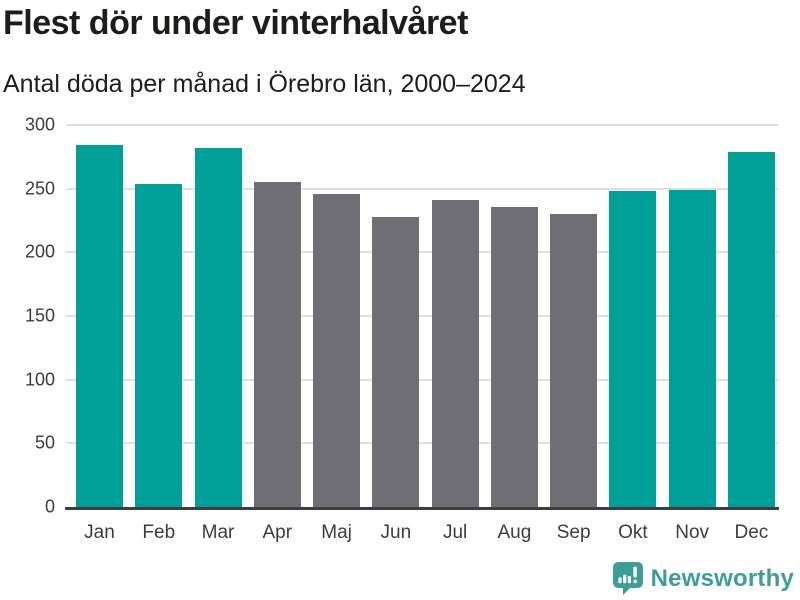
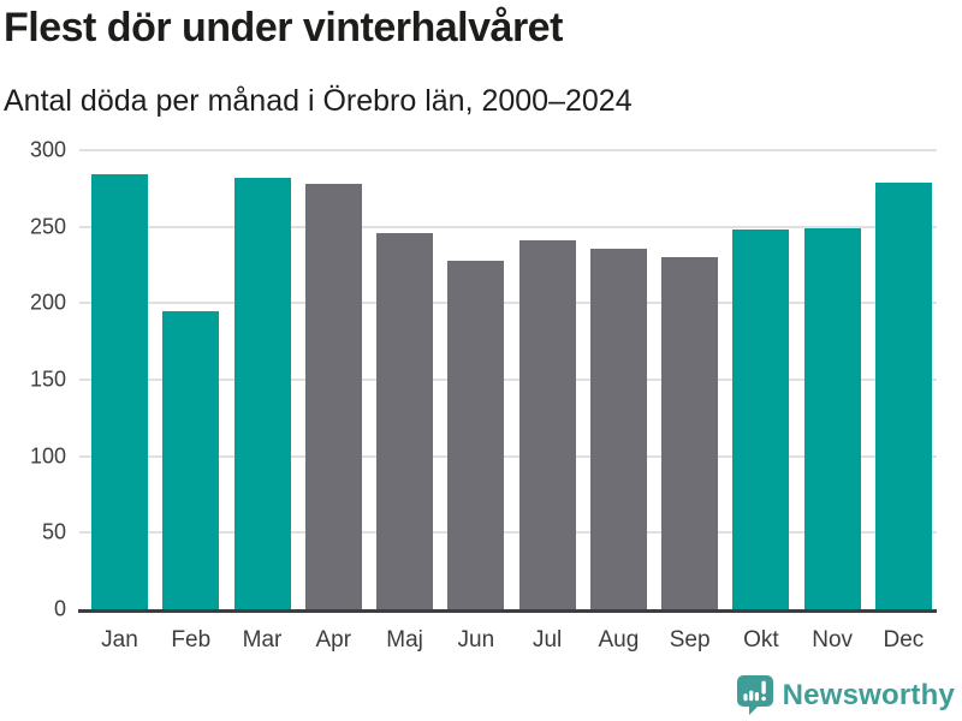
Feb: 254 -> 195
Apr: 255 -> 278
